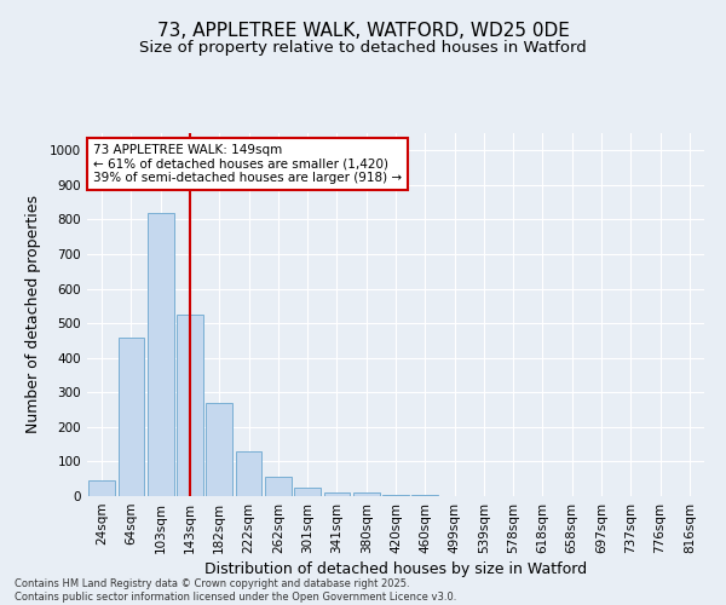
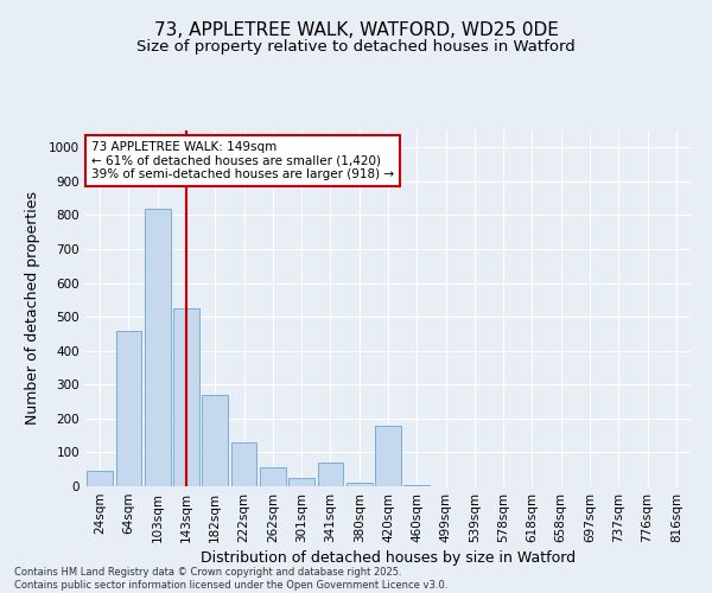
341sqm: 10 -> 70
420sqm: 2 -> 180
